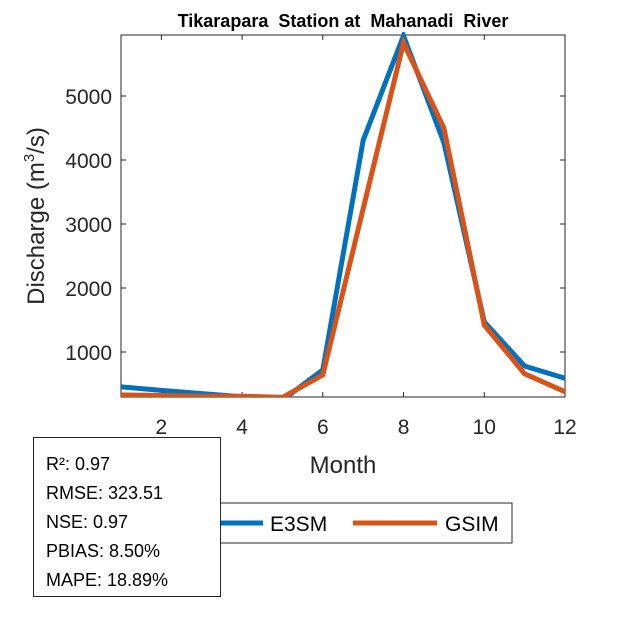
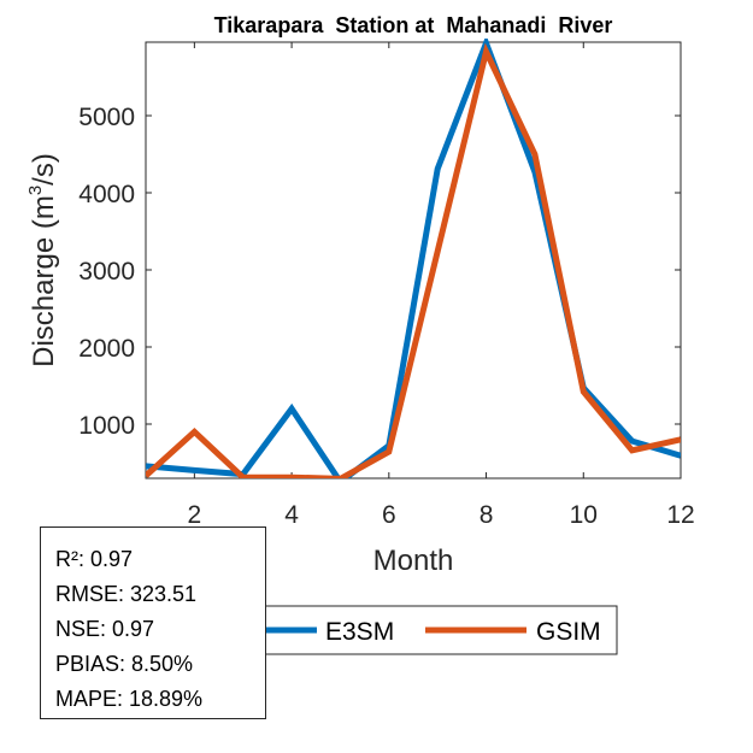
GSIM/2: 300 -> 900
E3SM/4: 300 -> 1200
GSIM/12: 400 -> 800
